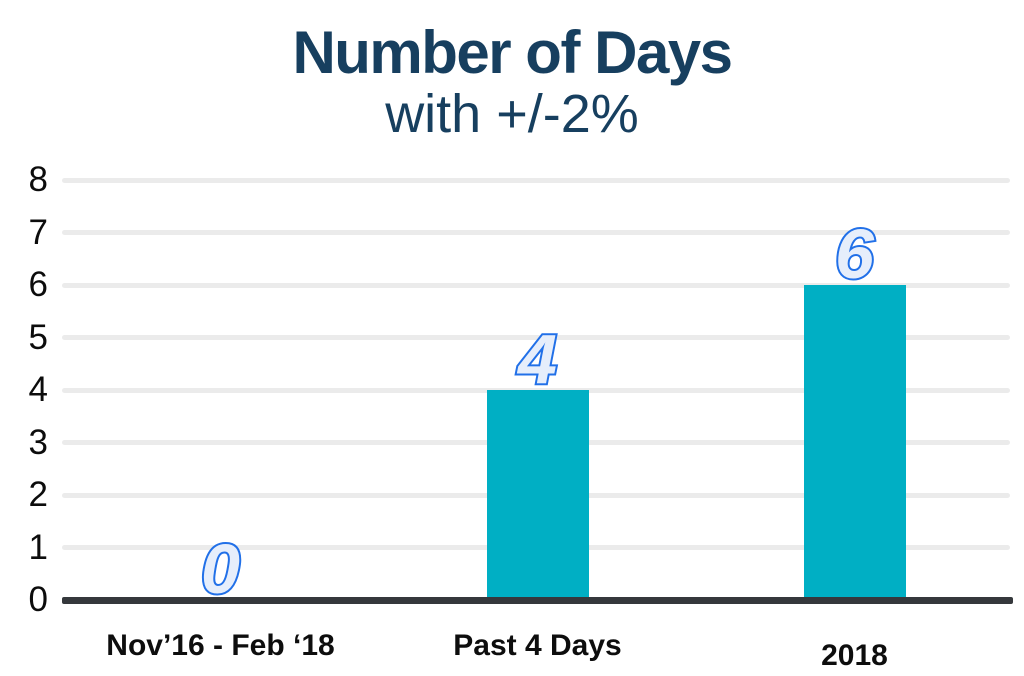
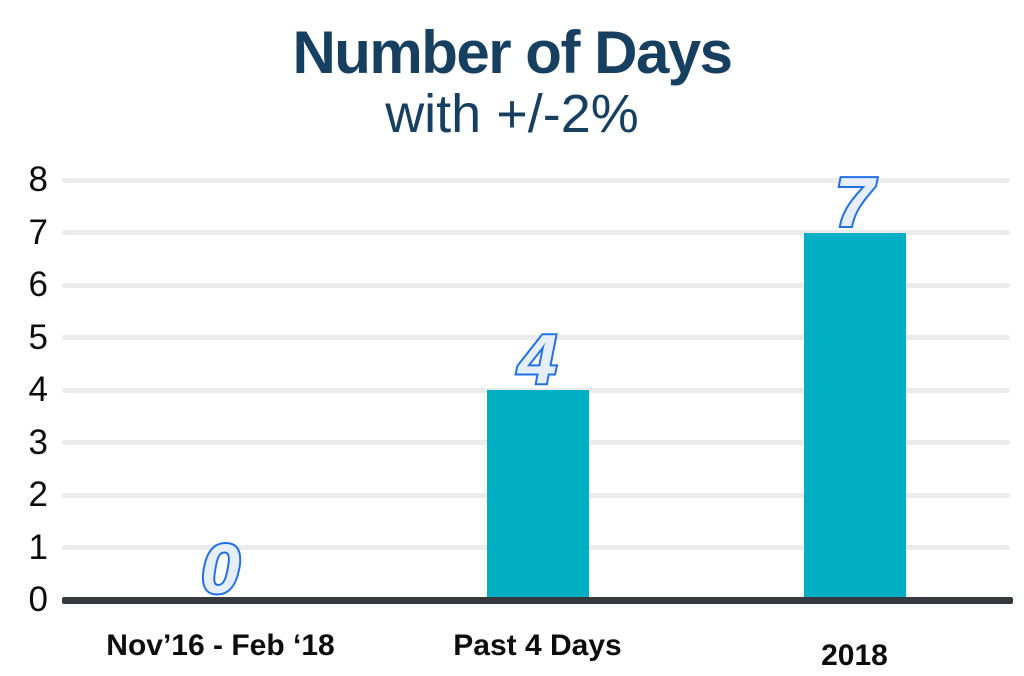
2018: 6 -> 7
